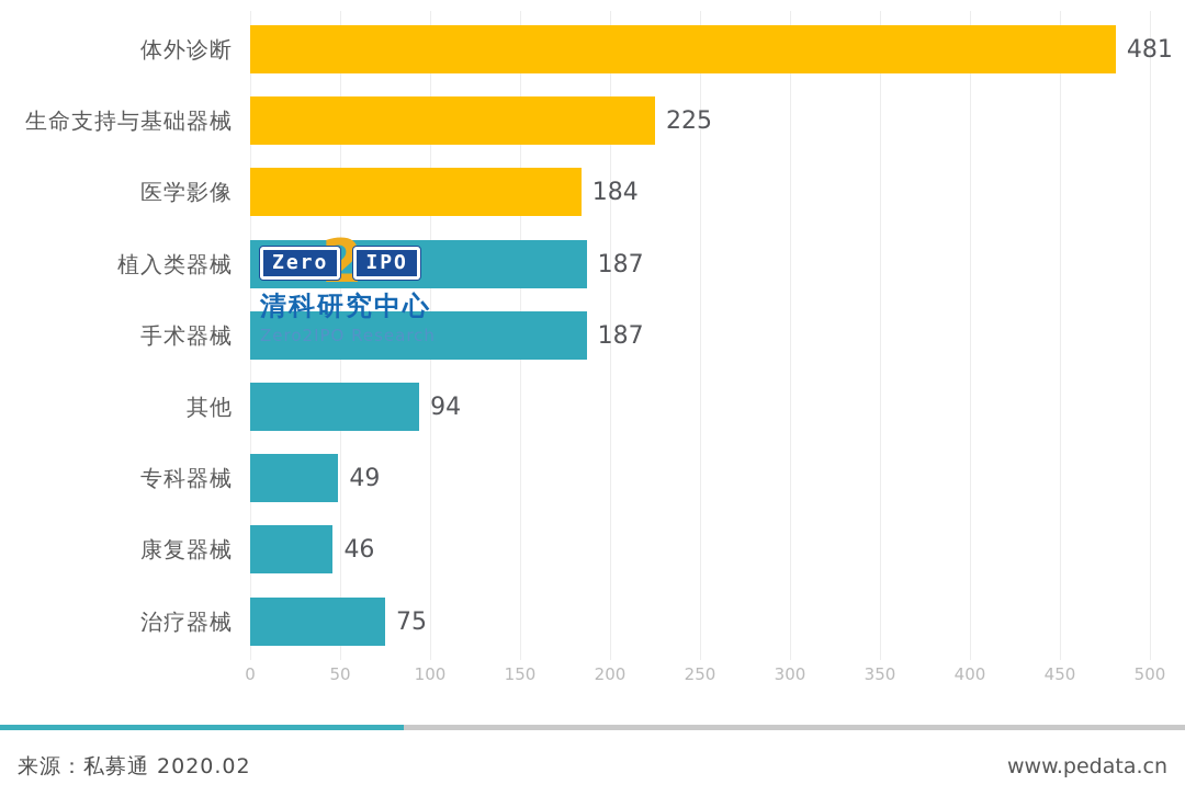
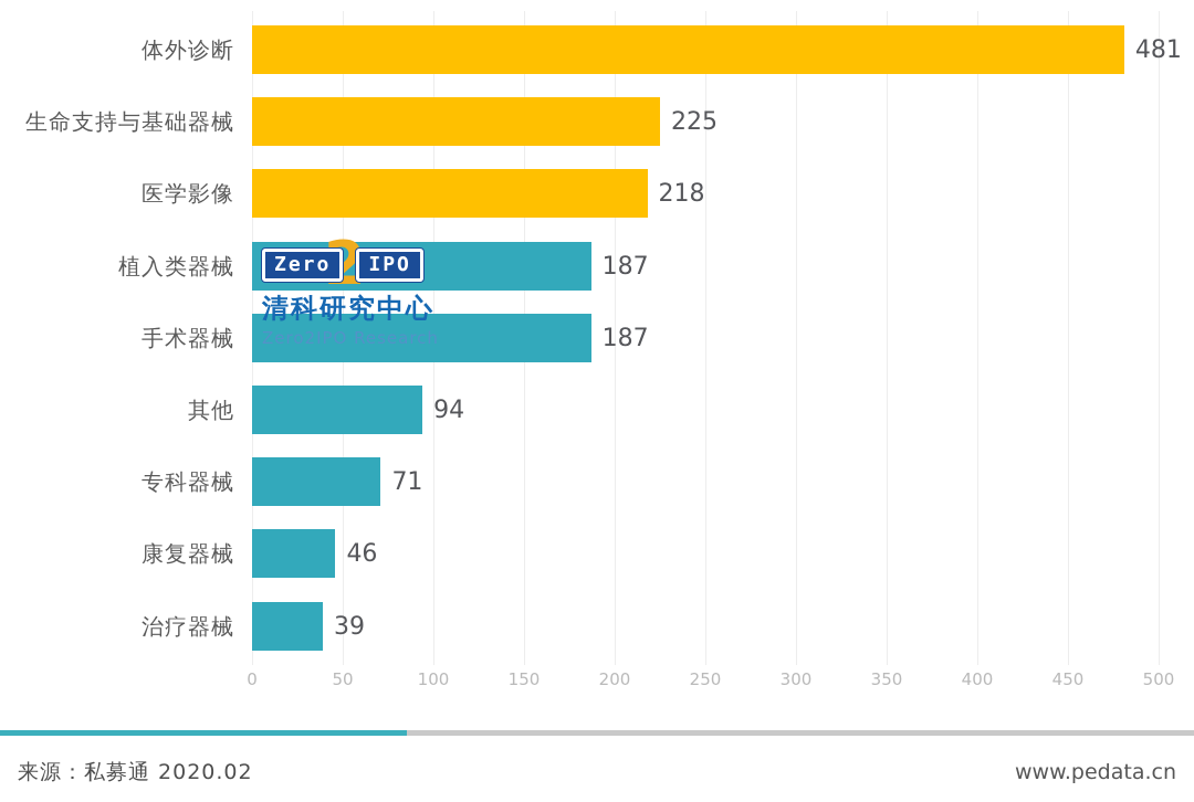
医学影像: 184 -> 218
专科器械: 49 -> 71
治疗器械: 75 -> 39
